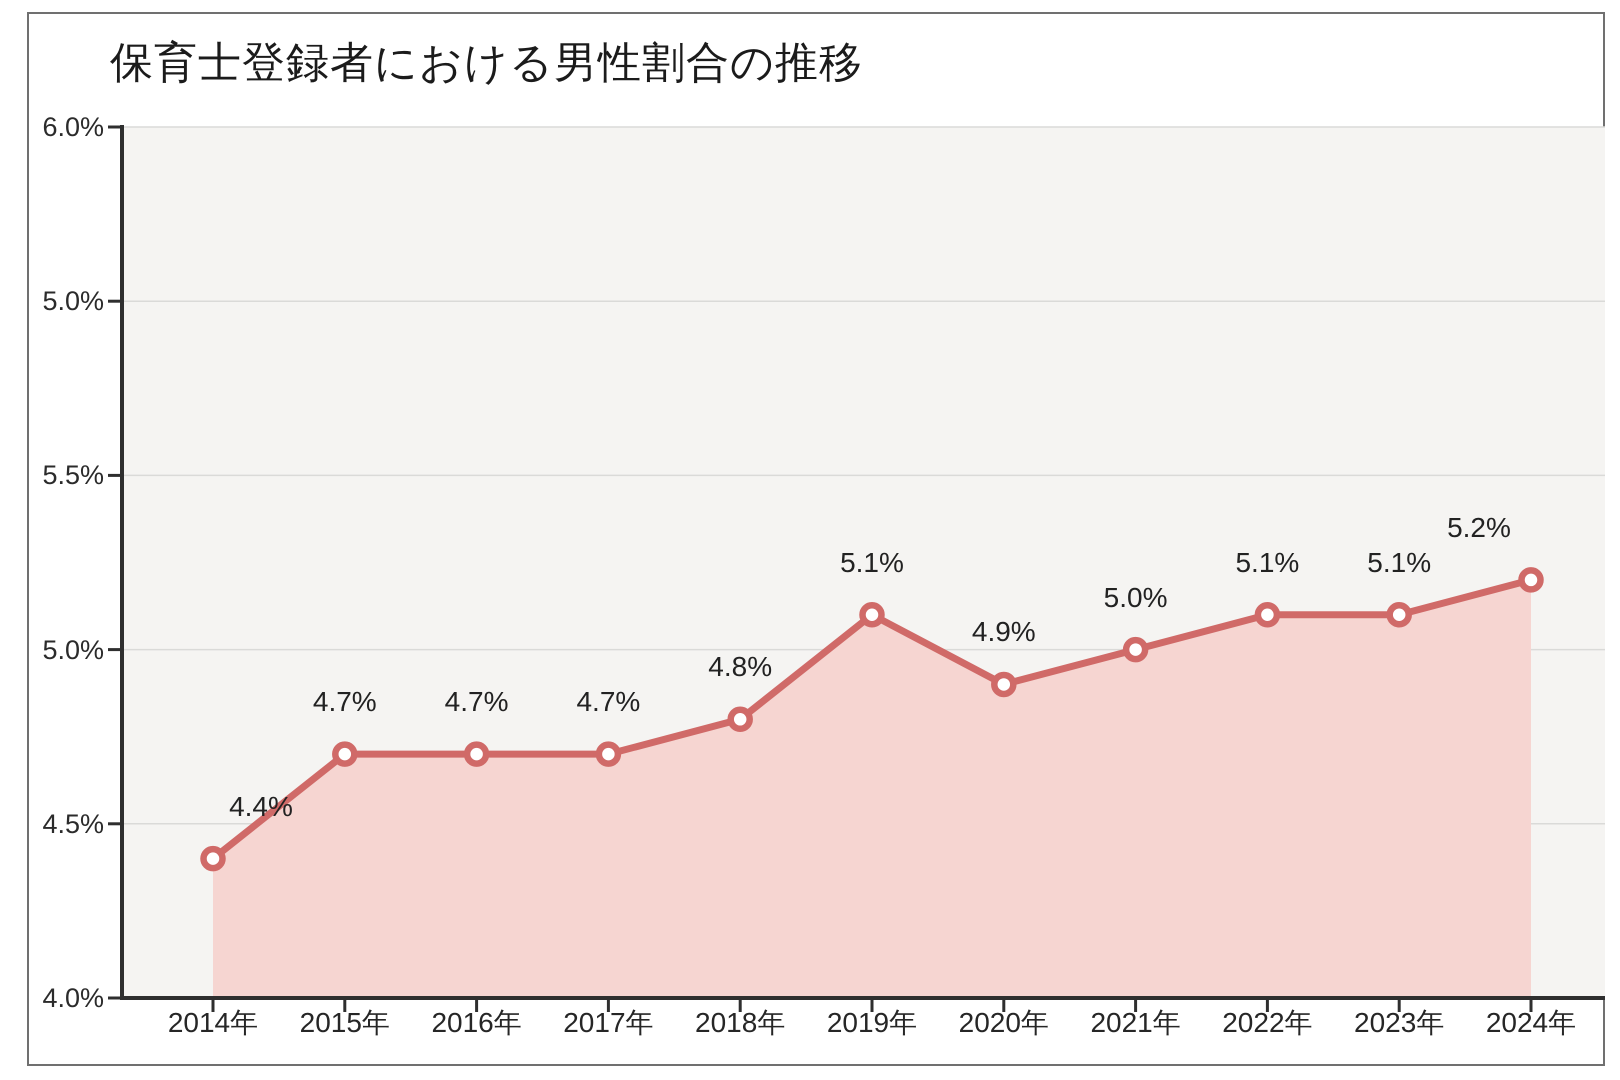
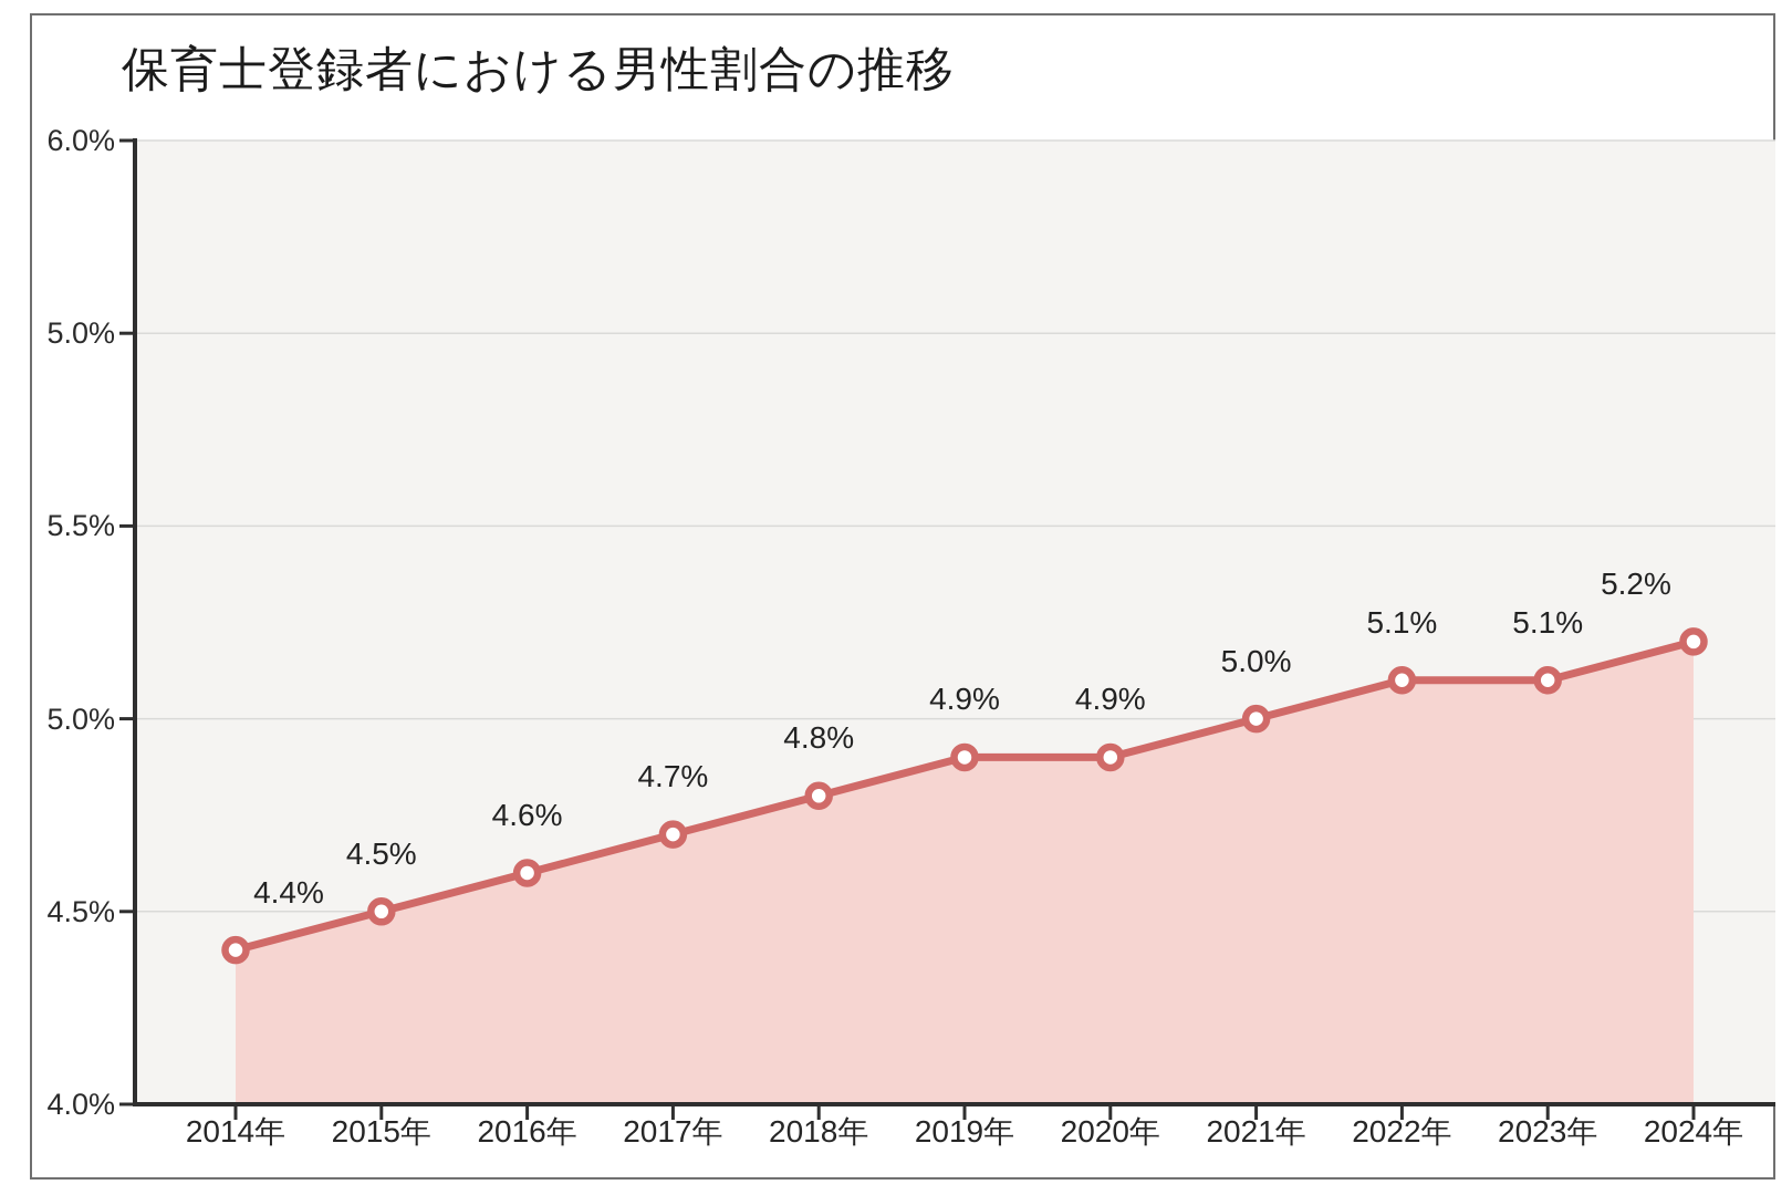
2015年: 4.7% -> 4.5%
2016年: 4.7% -> 4.6%
2019年: 5.1% -> 4.9%
